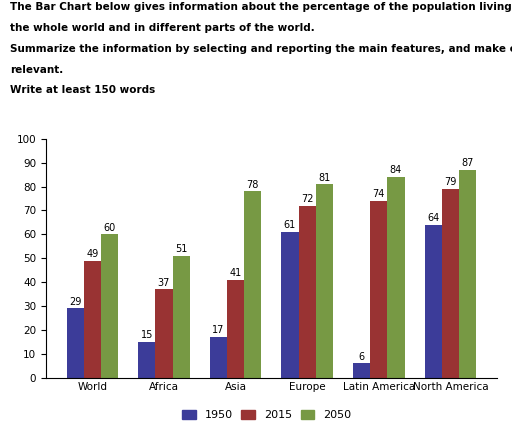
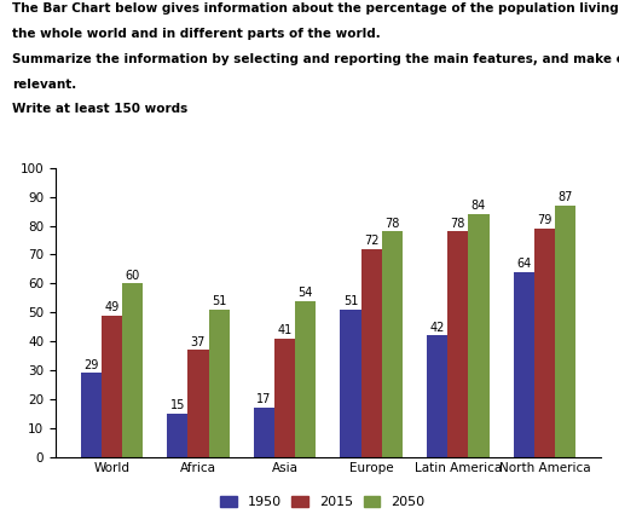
2050/Asia: 78 -> 54
1950/Europe: 61 -> 51
2050/Europe: 81 -> 78
1950/Latin America: 6 -> 42
2015/Latin America: 74 -> 78
